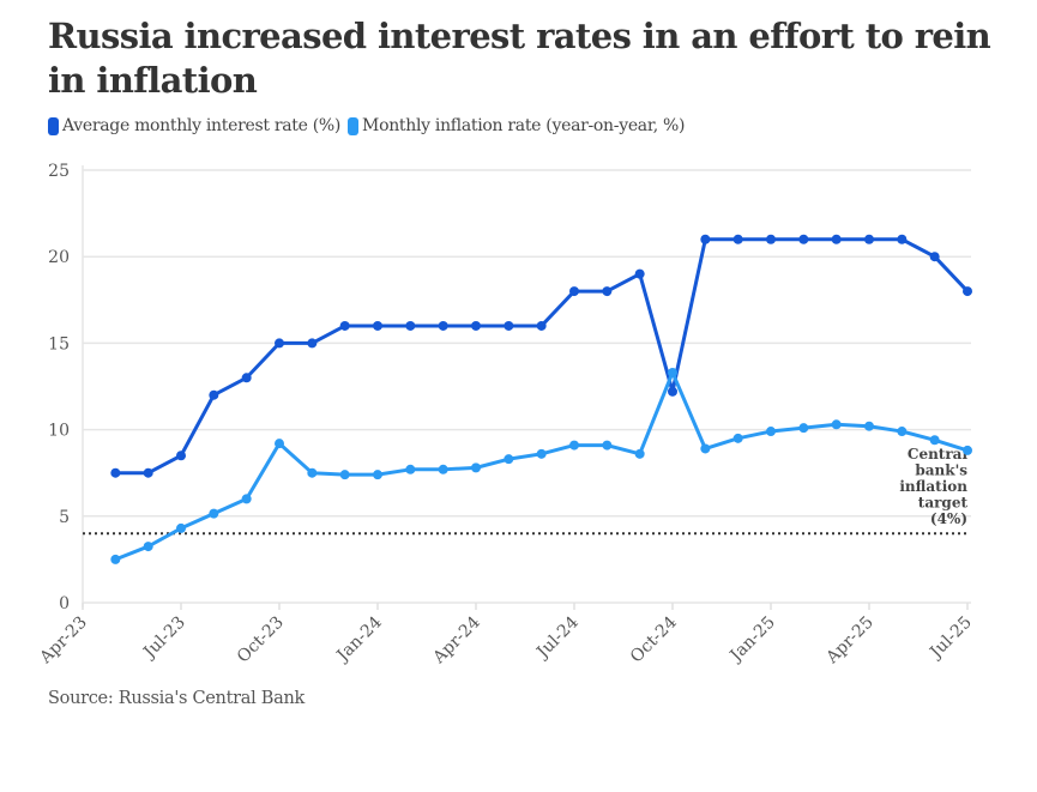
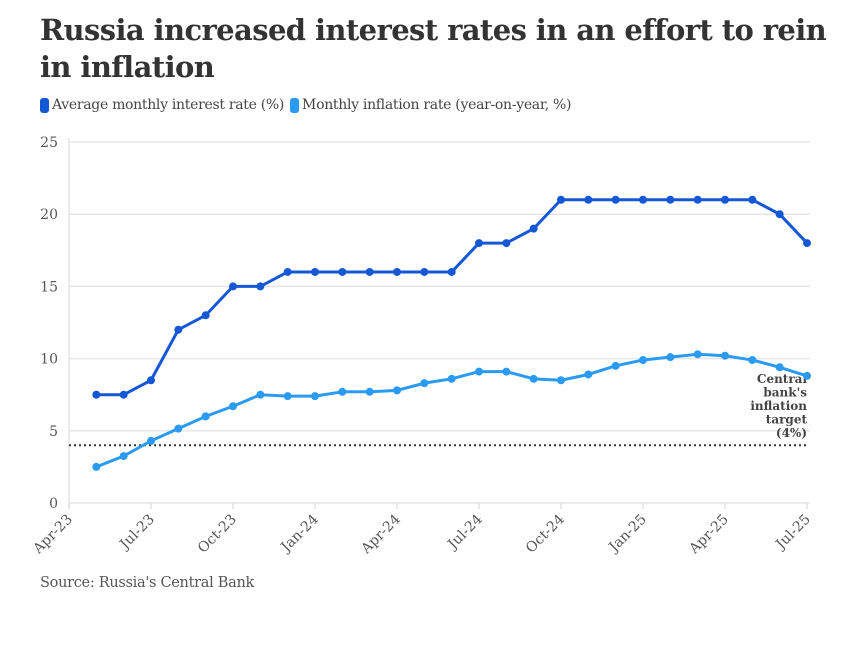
Monthly inflation rate (year-on-year, %)/Oct-23: 9.2 -> 6.7
Average monthly interest rate (%)/Oct-24: 12.2 -> 21.0
Monthly inflation rate (year-on-year, %)/Oct-24: 13.3 -> 8.5
